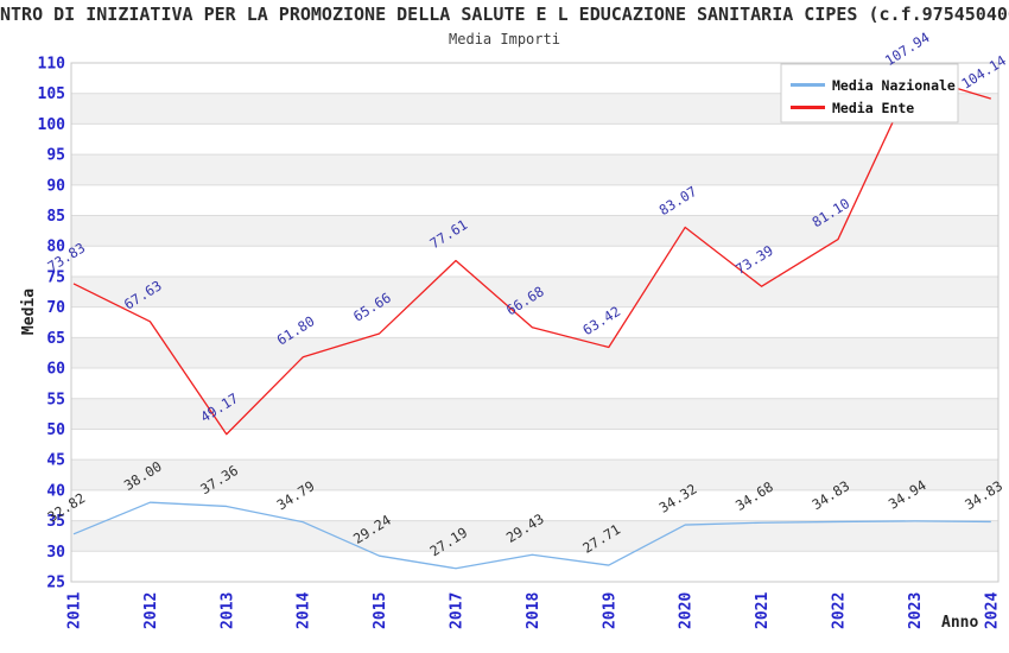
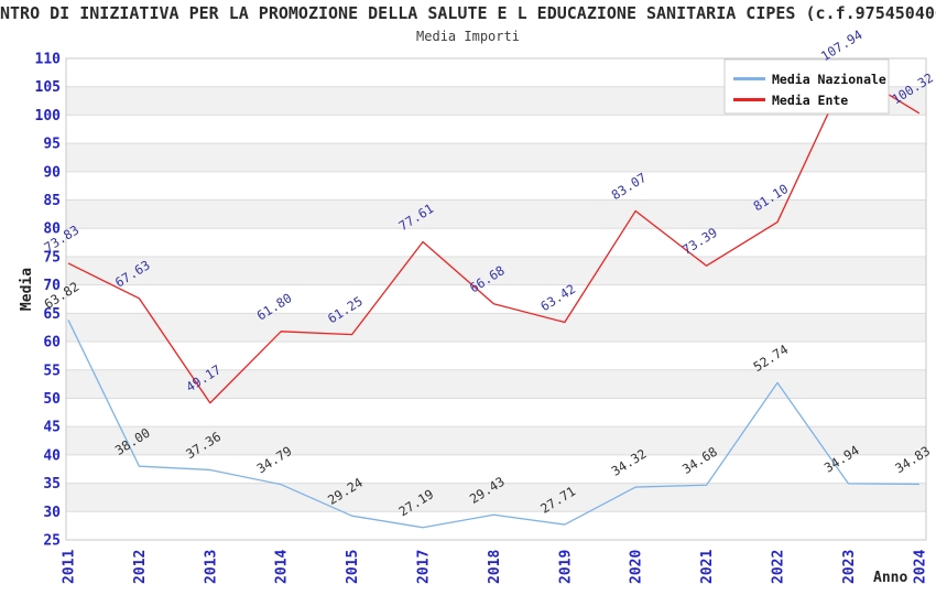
Media Nazionale/2011: 32.82 -> 63.82
Media Ente/2015: 65.66 -> 61.25
Media Nazionale/2022: 34.83 -> 52.74
Media Ente/2024: 104.14 -> 100.32
